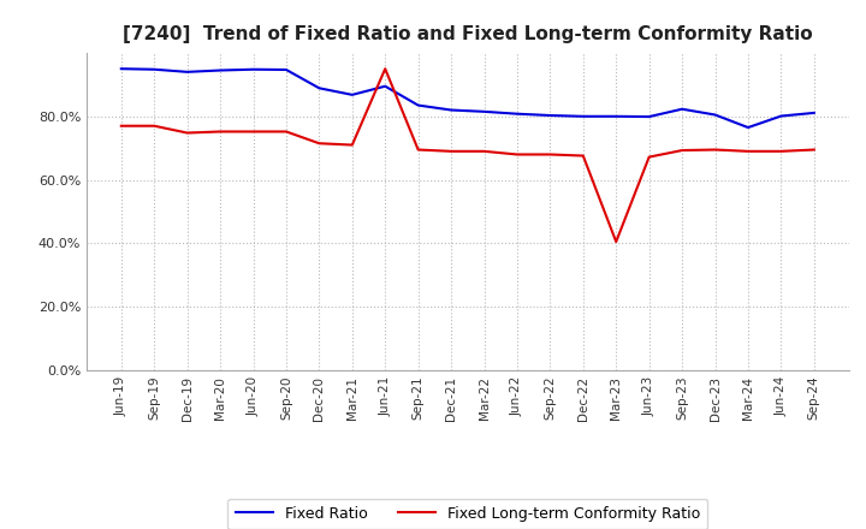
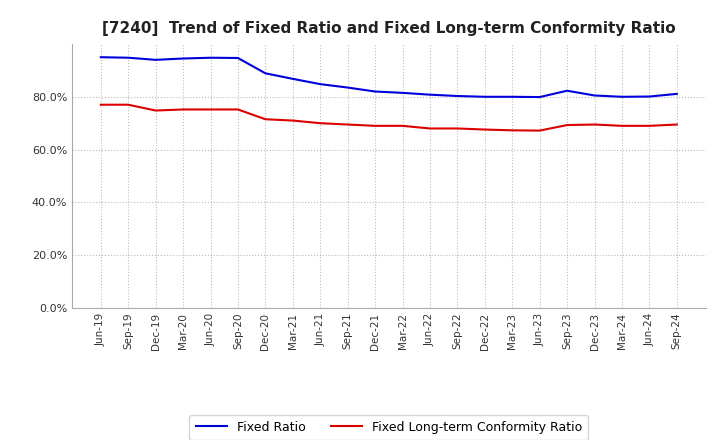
Fixed Ratio/Jun-21: 89.5% -> 84.8%
Fixed Long-term Conformity Ratio/Jun-21: 95.0% -> 70.0%
Fixed Long-term Conformity Ratio/Mar-23: 40.5% -> 67.3%
Fixed Ratio/Mar-24: 76.5% -> 80.0%
